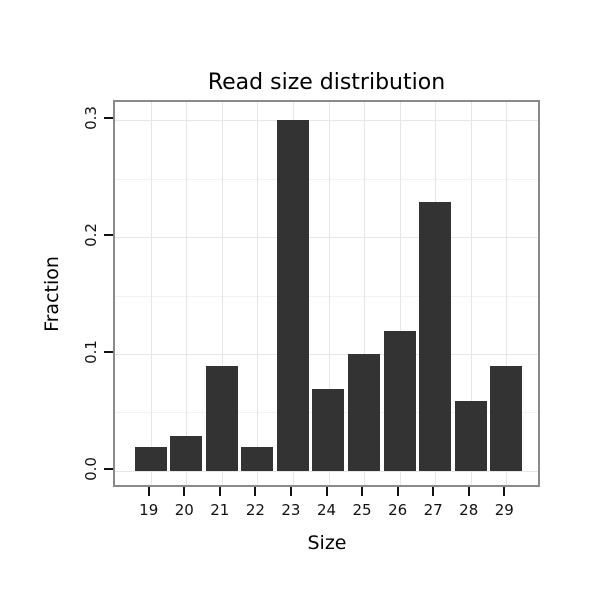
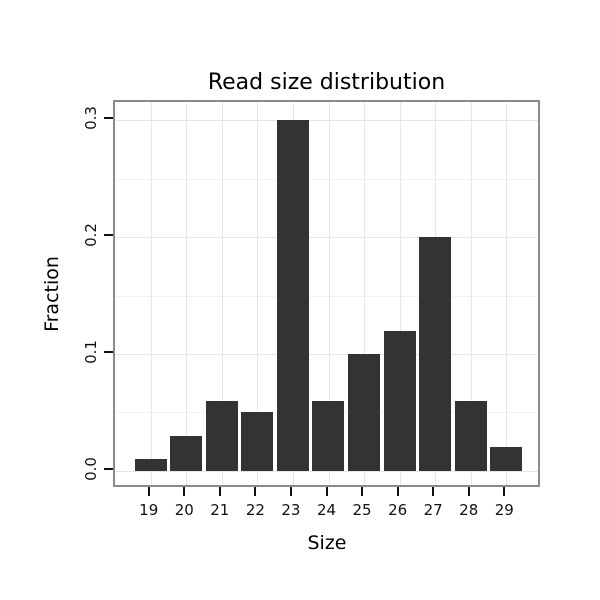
19: 0.02 -> 0.01
21: 0.09 -> 0.06
22: 0.02 -> 0.05
24: 0.07 -> 0.06
27: 0.23 -> 0.20
29: 0.09 -> 0.02
